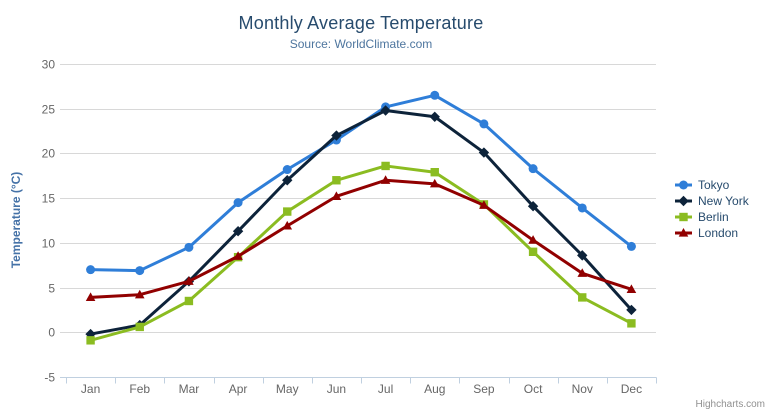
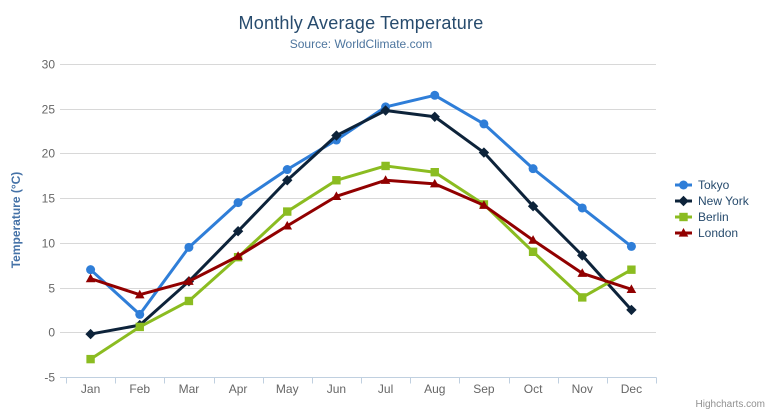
Berlin/Jan: -1 -> -3
London/Jan: 4 -> 6
Tokyo/Feb: 7 -> 2
Berlin/Dec: 1 -> 7
